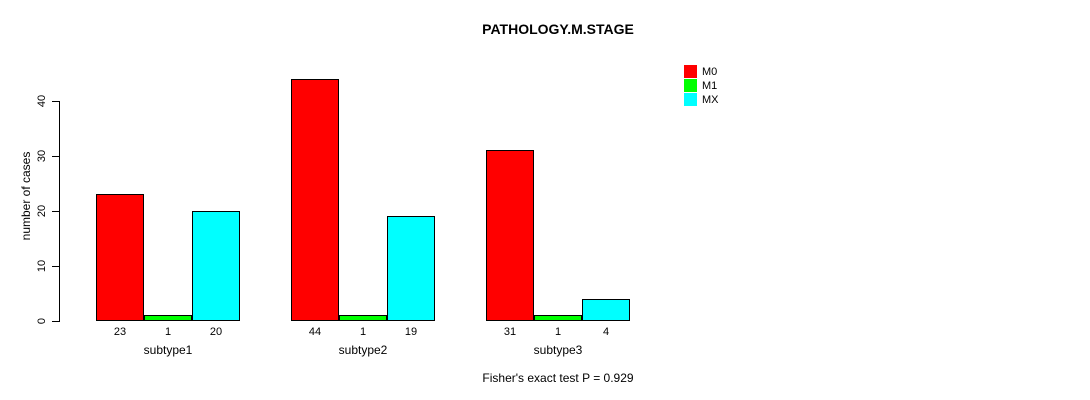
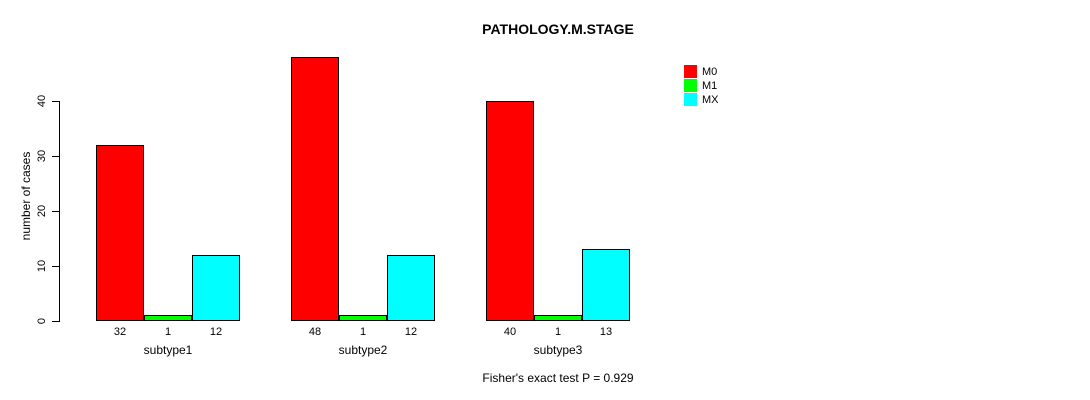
M0/subtype1: 23 -> 32
MX/subtype1: 20 -> 12
M0/subtype2: 44 -> 48
MX/subtype2: 19 -> 12
M0/subtype3: 31 -> 40
MX/subtype3: 4 -> 13
